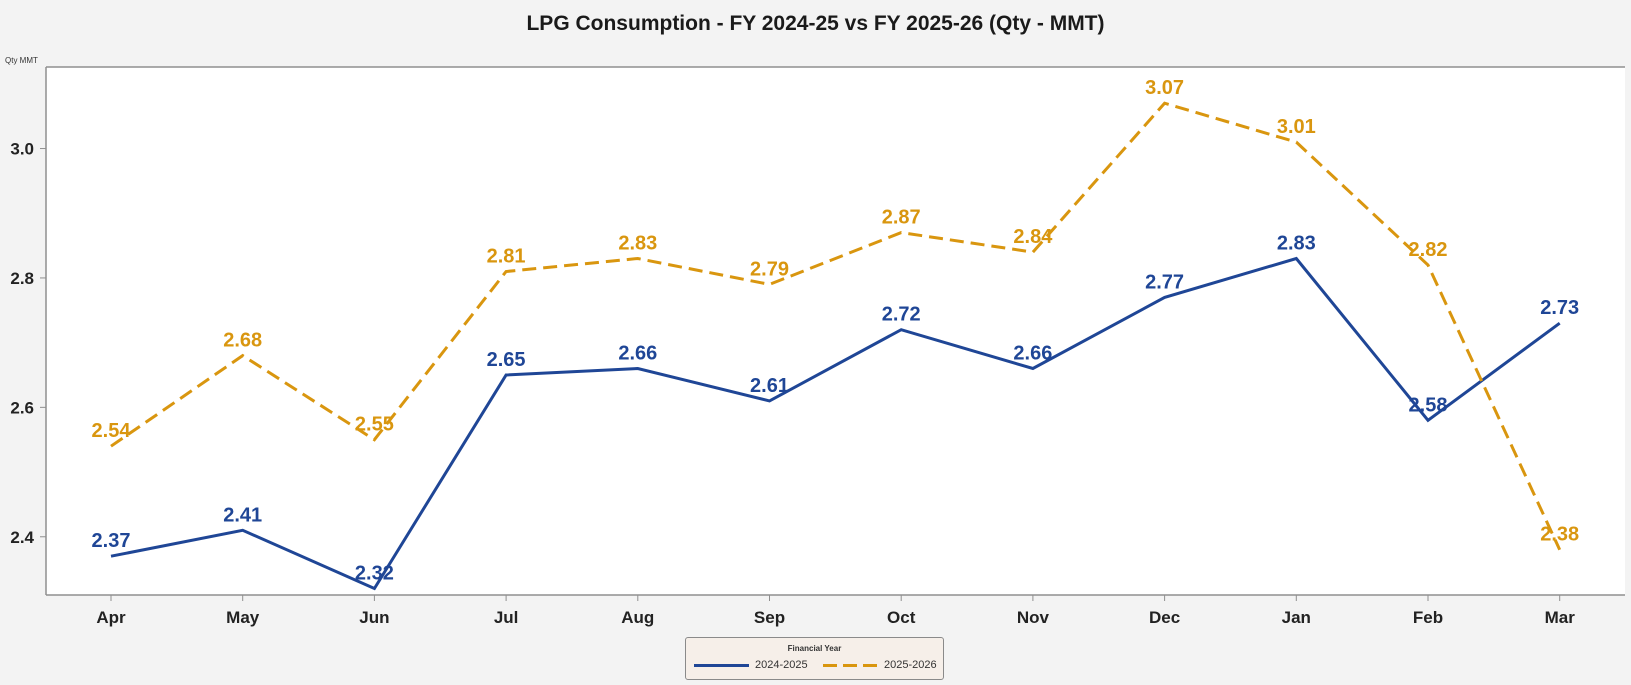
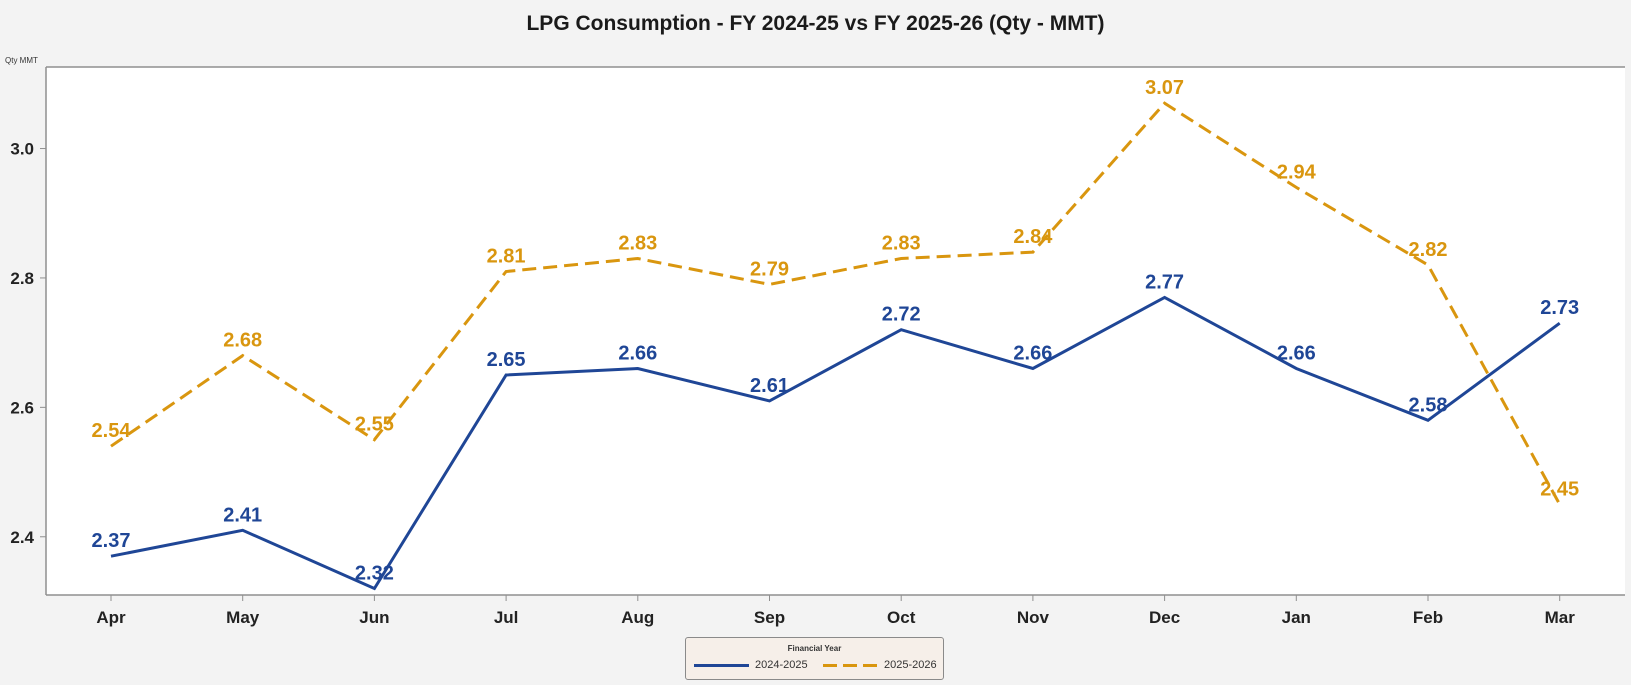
2025-2026/Oct: 2.87 -> 2.83
2024-2025/Jan: 2.83 -> 2.66
2025-2026/Jan: 3.01 -> 2.94
2025-2026/Mar: 2.38 -> 2.45
